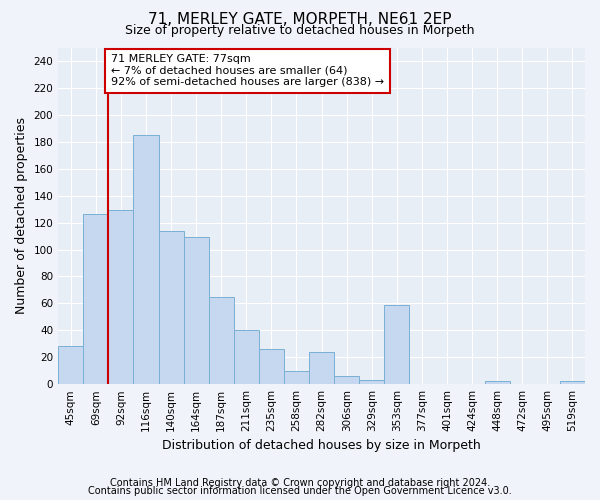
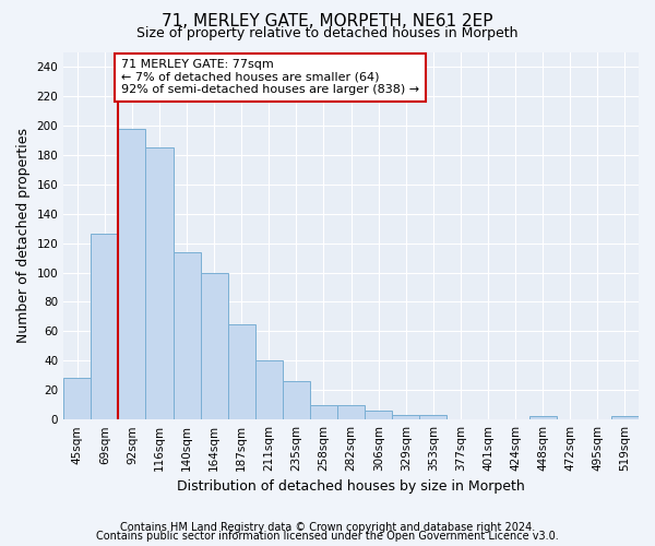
92sqm: 129 -> 198
164sqm: 109 -> 100
282sqm: 24 -> 10
353sqm: 59 -> 3
